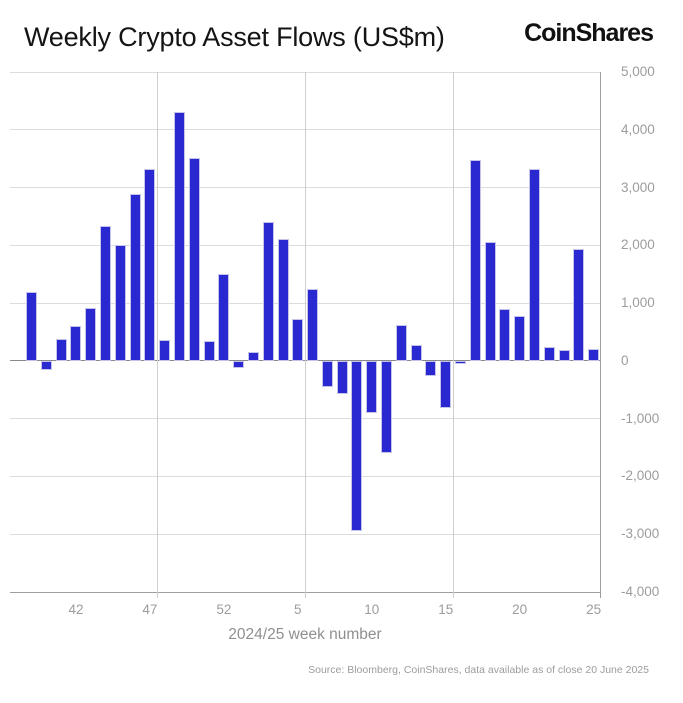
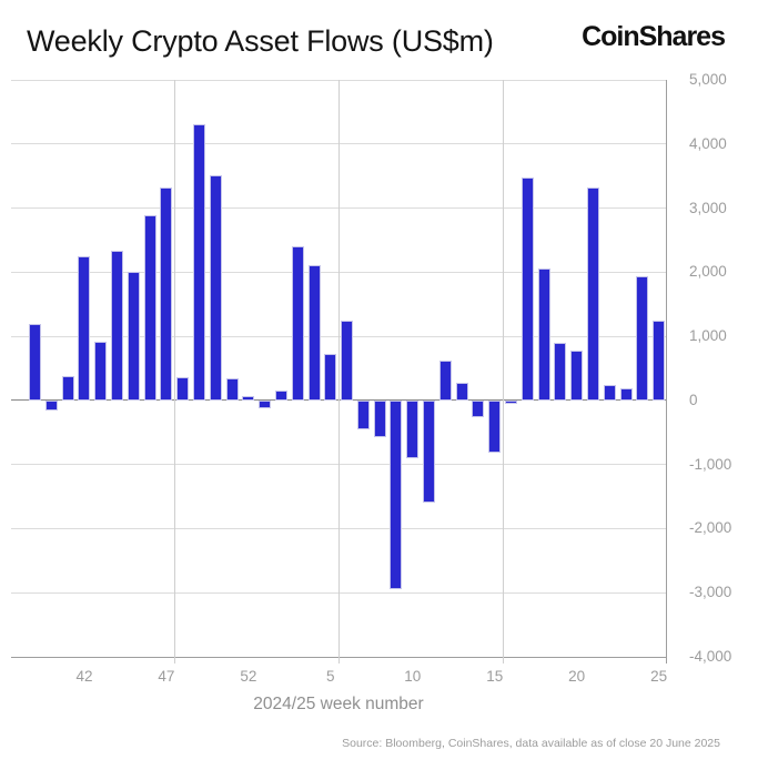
42: 600 -> 2200
52: 1500 -> 100
25: 200 -> 1200
